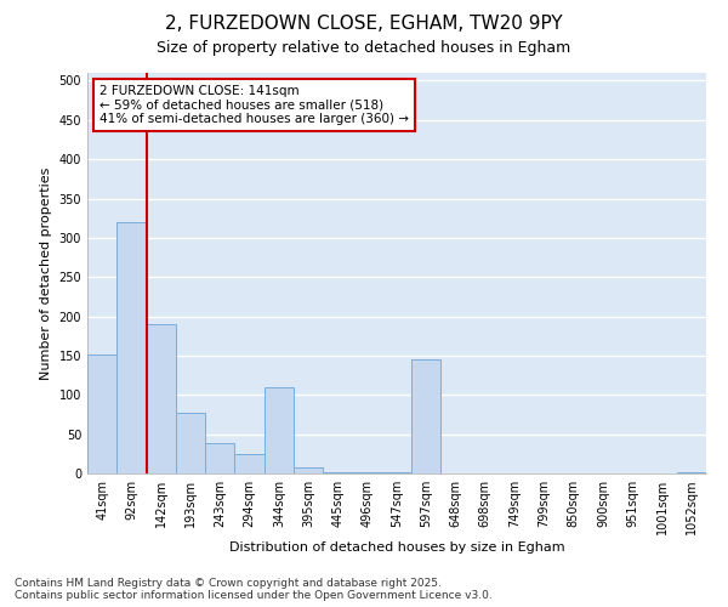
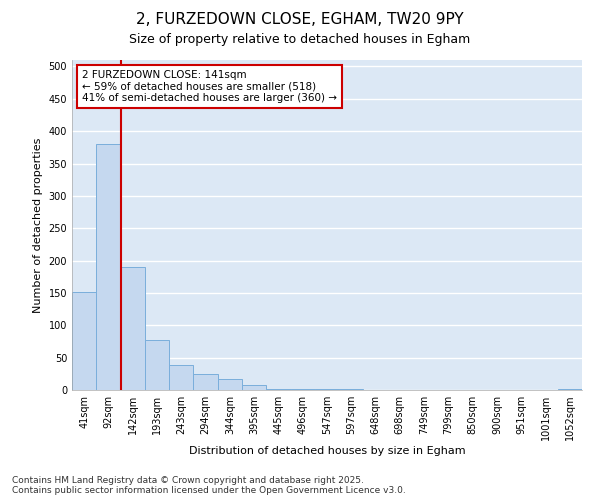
92sqm: 320 -> 380
344sqm: 110 -> 17
597sqm: 146 -> 1
